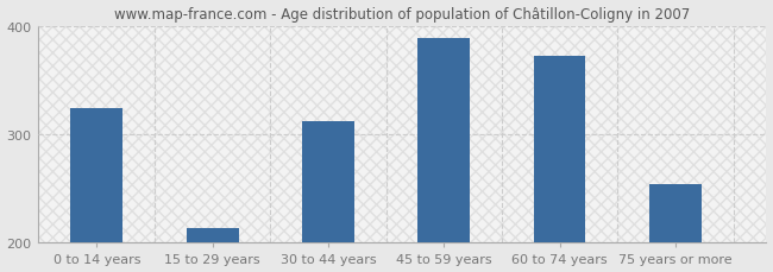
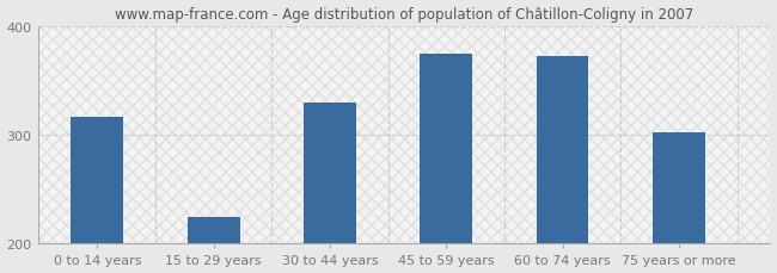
0 to 14 years: 324 -> 316
15 to 29 years: 214 -> 224
30 to 44 years: 312 -> 329
45 to 59 years: 388 -> 374
75 years or more: 254 -> 302
